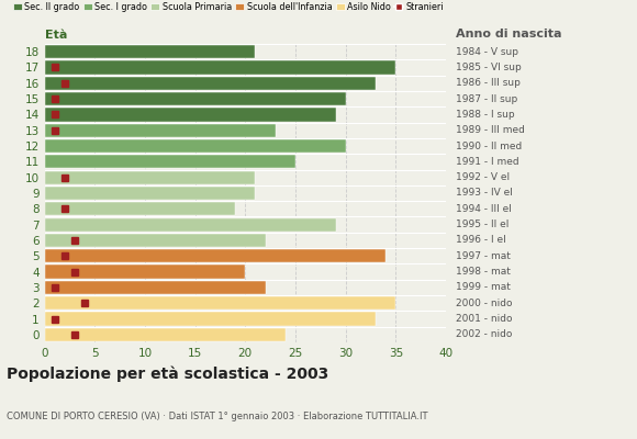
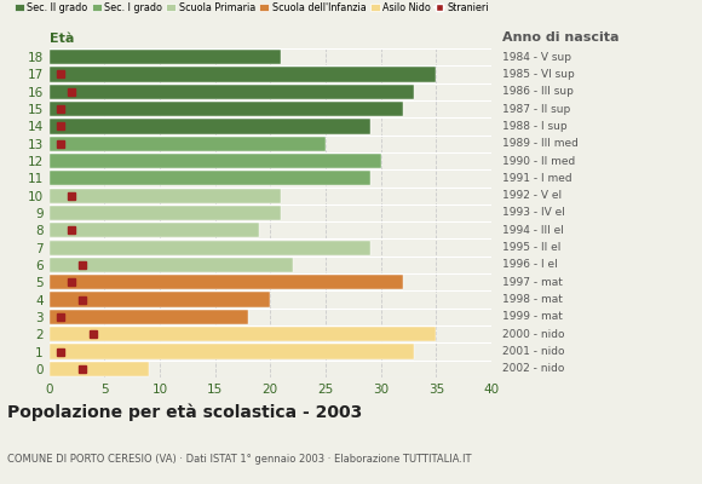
15: 30 -> 32
13: 23 -> 25
11: 25 -> 29
5: 34 -> 32
3: 22 -> 18
0: 24 -> 9
